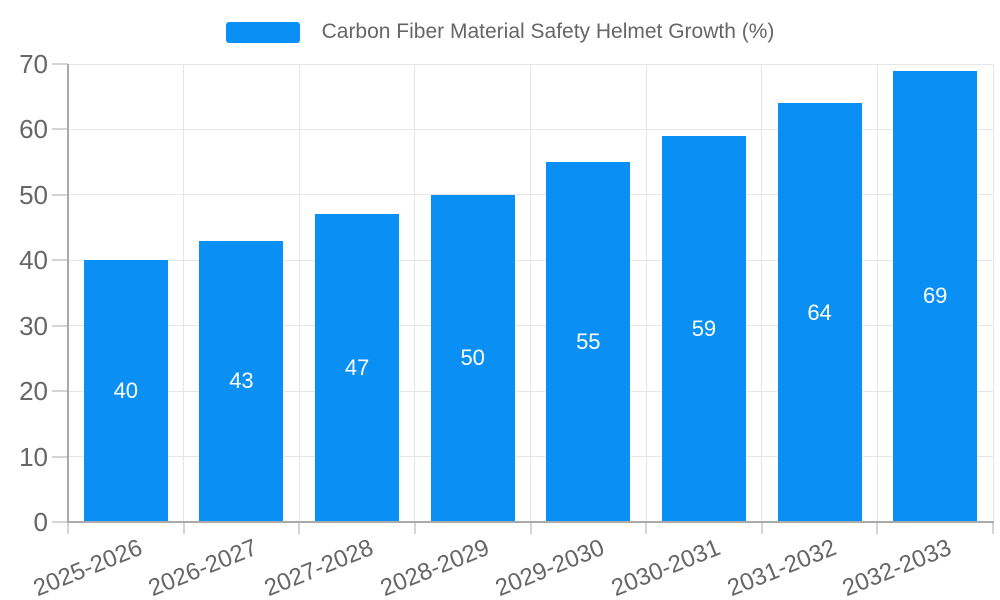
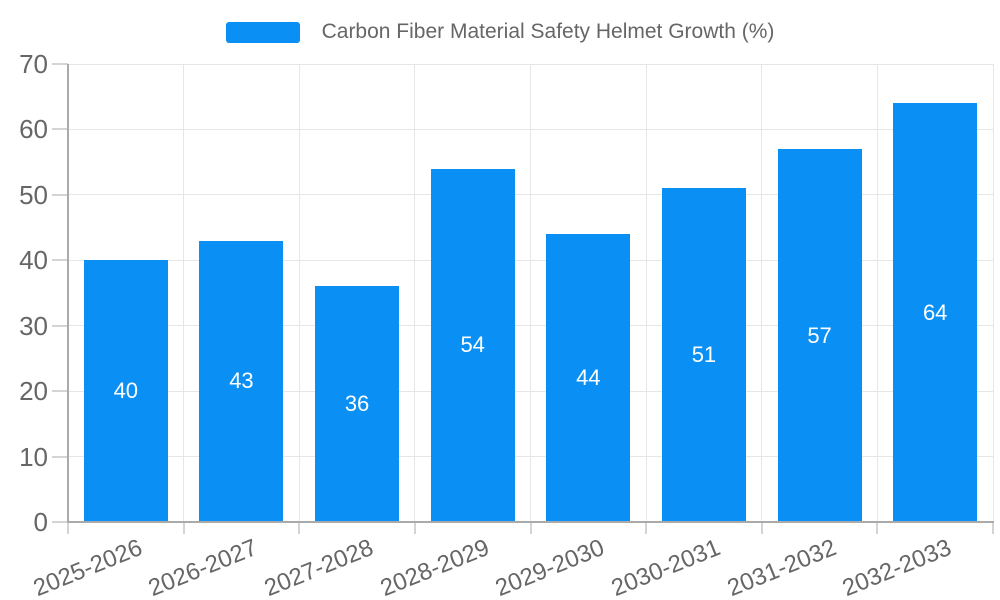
2027-2028: 47 -> 36
2028-2029: 50 -> 54
2029-2030: 55 -> 44
2030-2031: 59 -> 51
2031-2032: 64 -> 57
2032-2033: 69 -> 64
